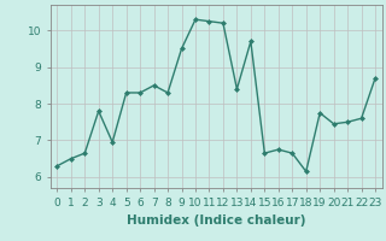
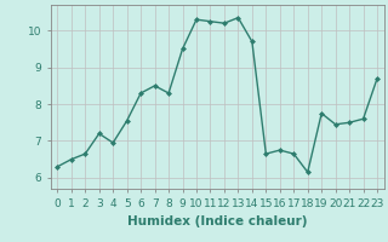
3: 7.80 -> 7.20
5: 8.30 -> 7.55
13: 8.40 -> 10.35
